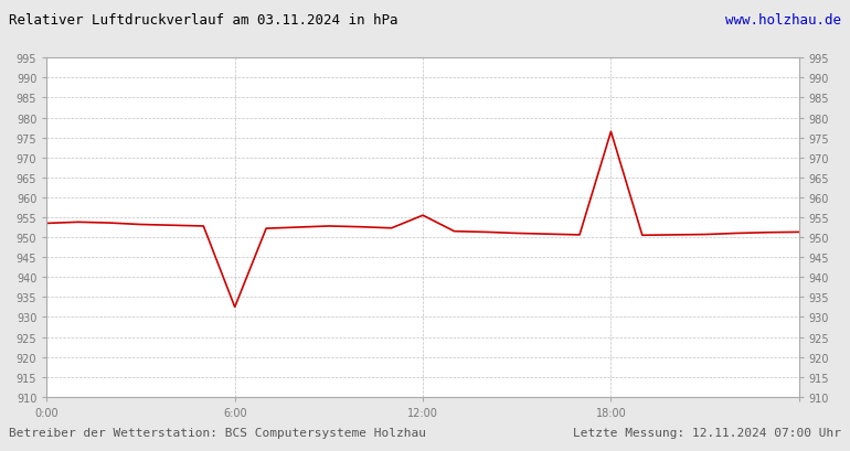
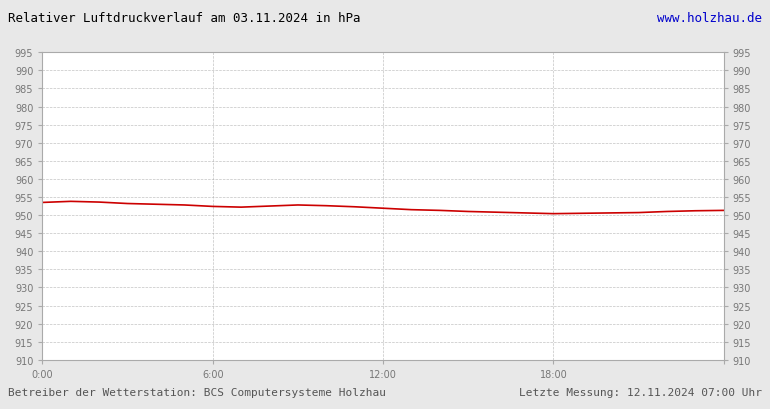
6:00: 932.5 -> 952.4
12:00: 955.5 -> 951.9
18:00: 976.5 -> 950.4
